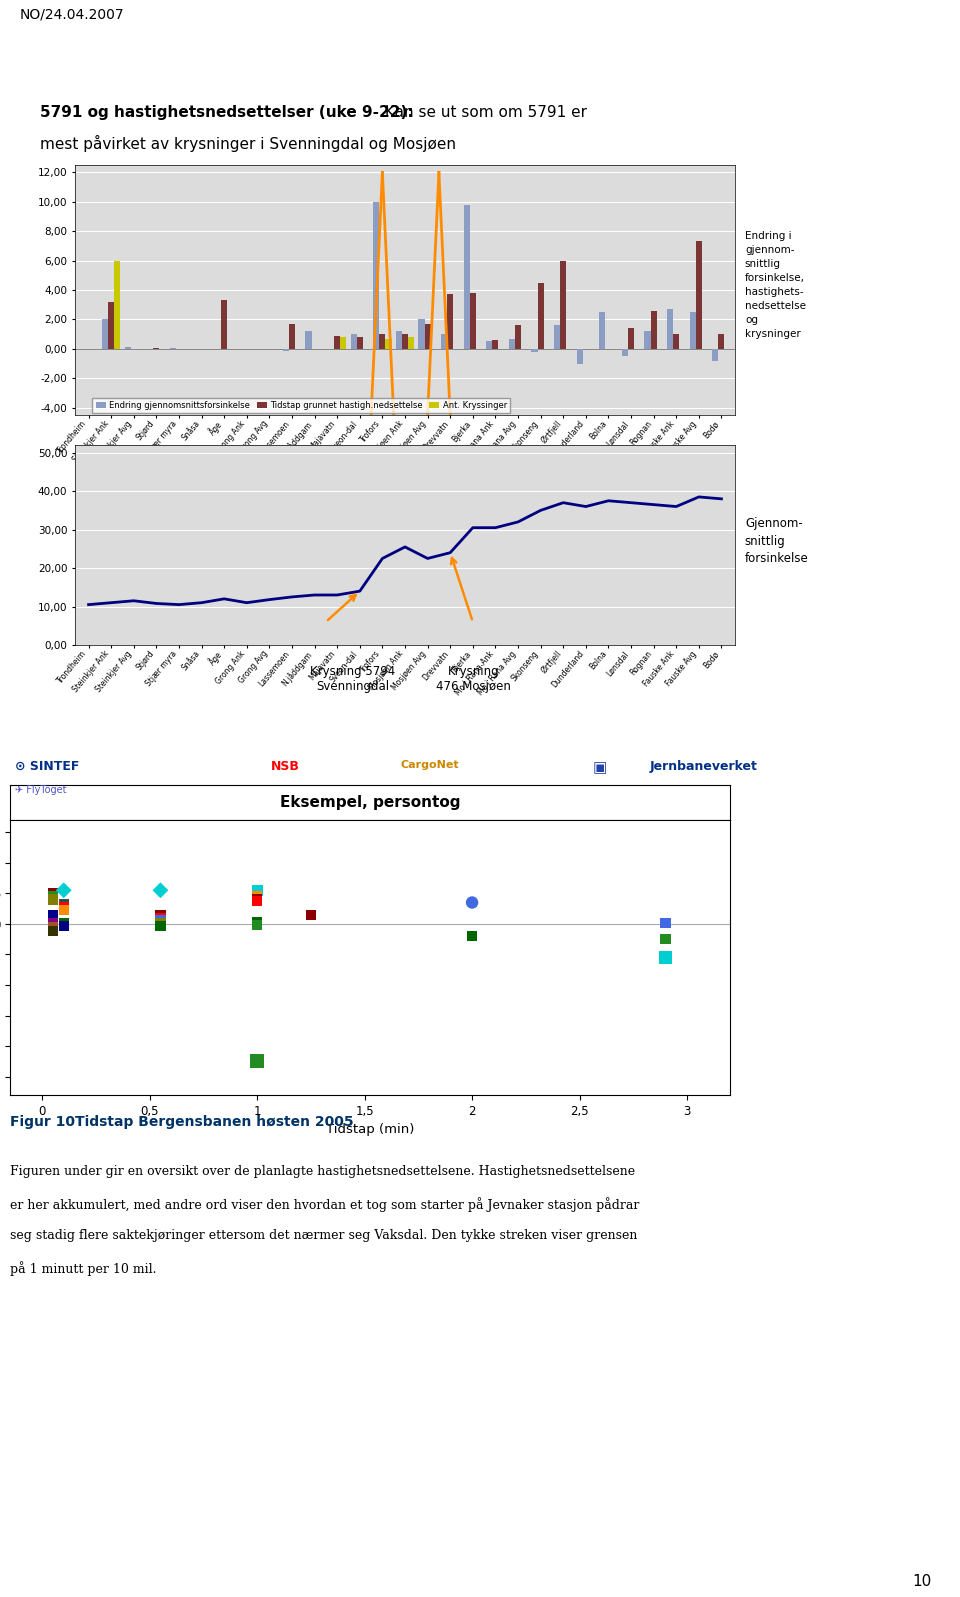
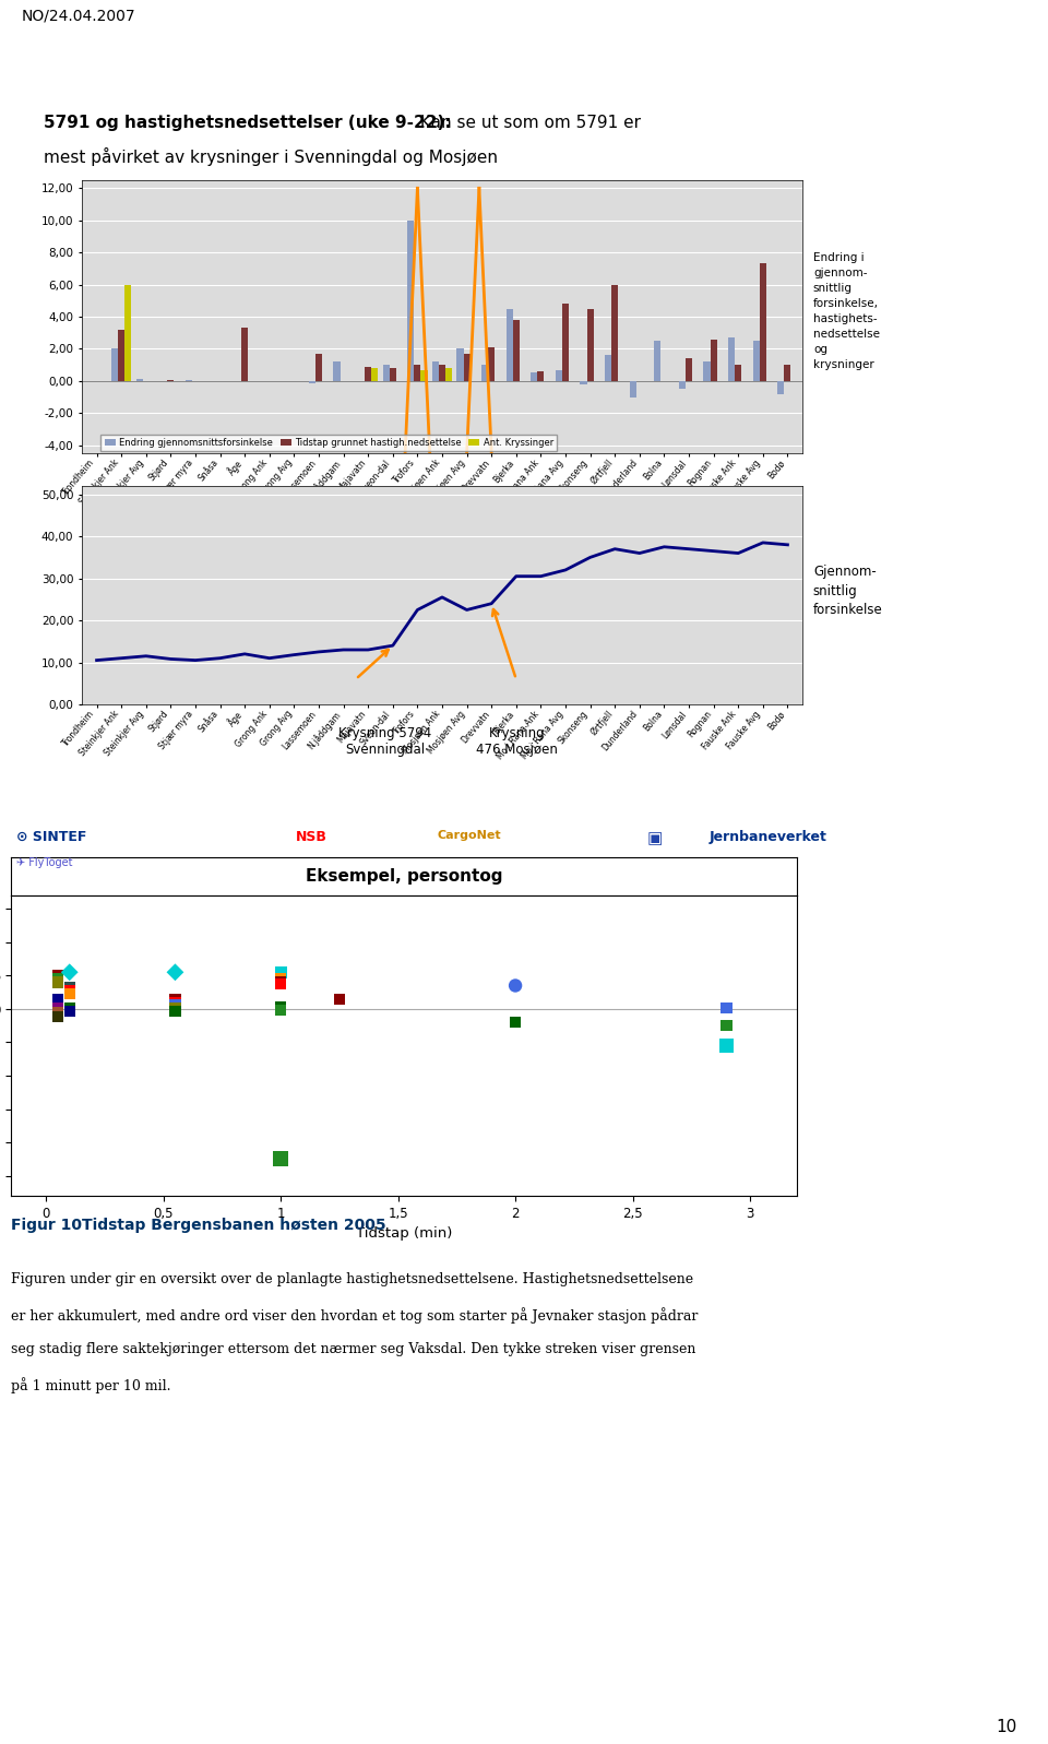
Tidstap grunnet hastigh.nedsettelse/Drevvatn: 3,7 -> 2,1
Endring gjennomsnittsforsinkelse/Bjerka: 9,8 -> 4,5
Tidstap grunnet hastigh.nedsettelse/Mo i Rana Avg: 1,6 -> 4,8
